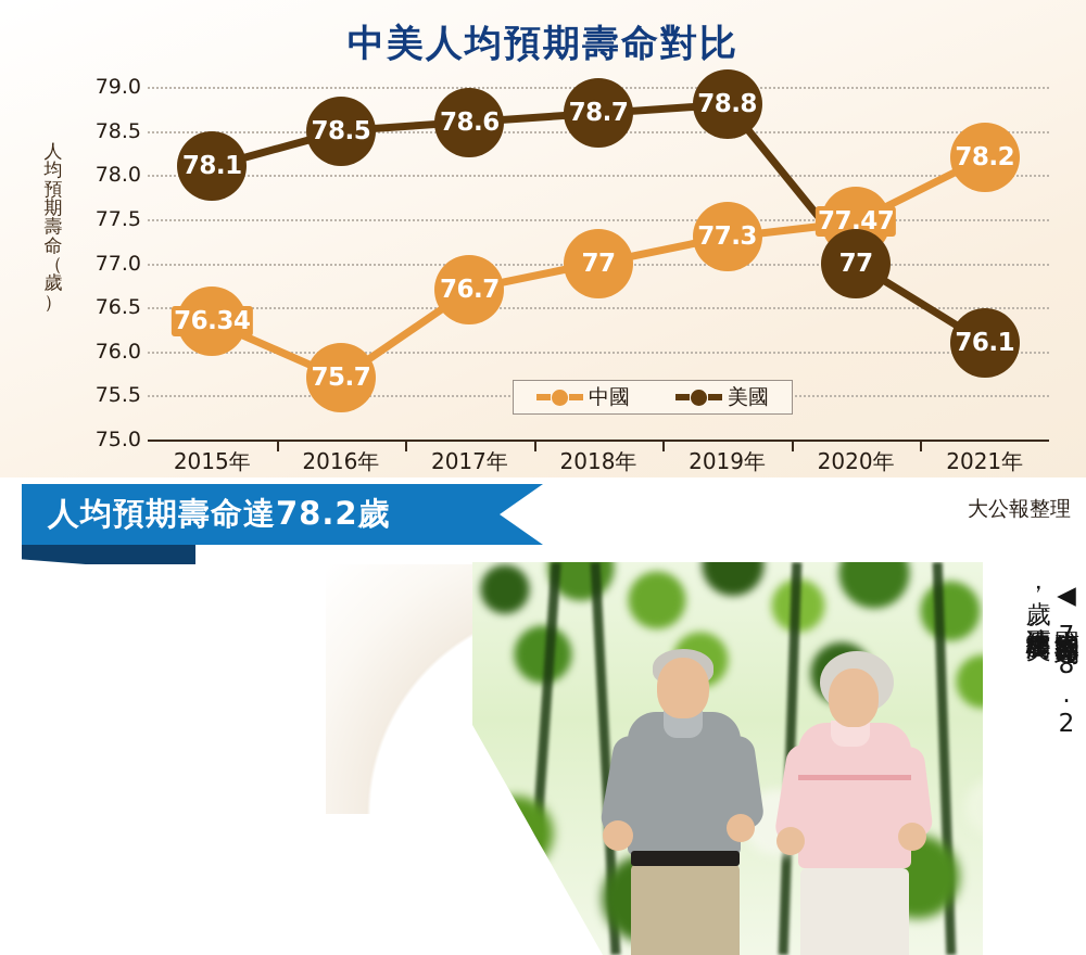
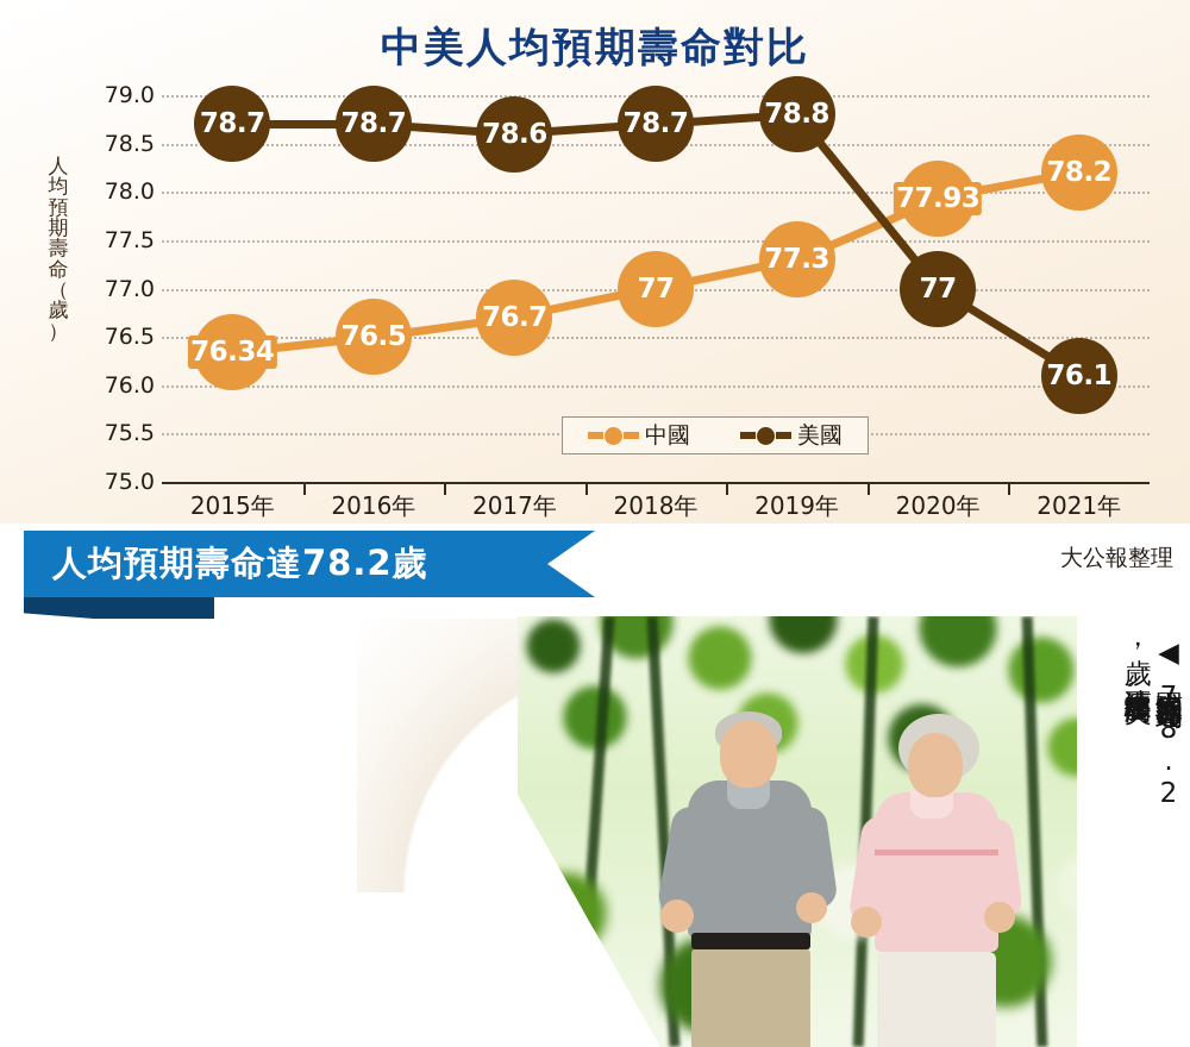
美國/2015年: 78.1 -> 78.7
中國/2016年: 75.7 -> 76.5
美國/2016年: 78.5 -> 78.7
中國/2020年: 77.47 -> 77.93
